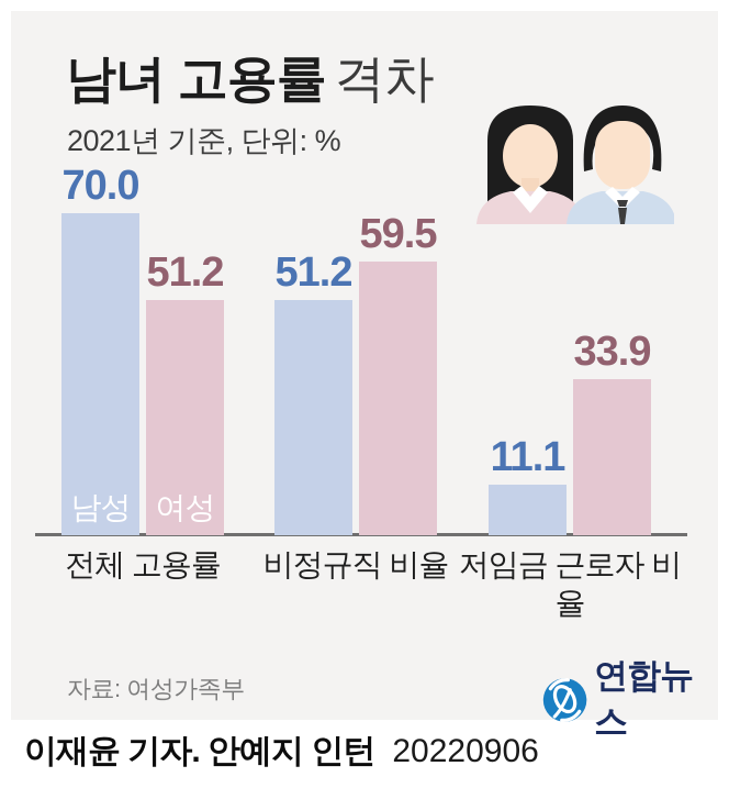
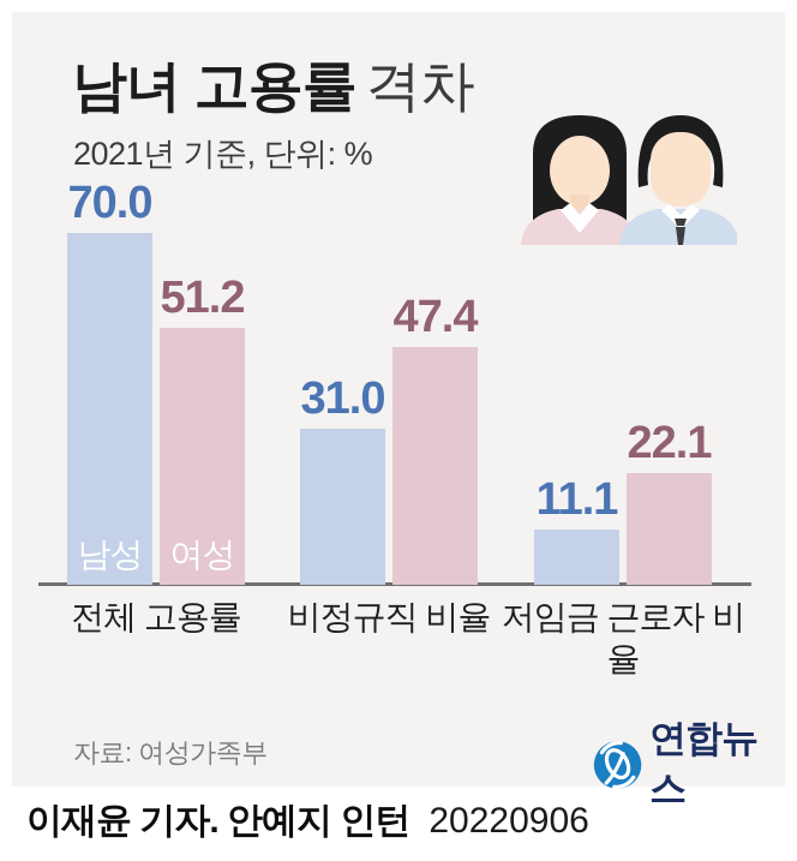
남성/비정규직 비율: 51.2 -> 31.0
여성/비정규직 비율: 59.5 -> 47.4
여성/저임금 근로자 비율: 33.9 -> 22.1
